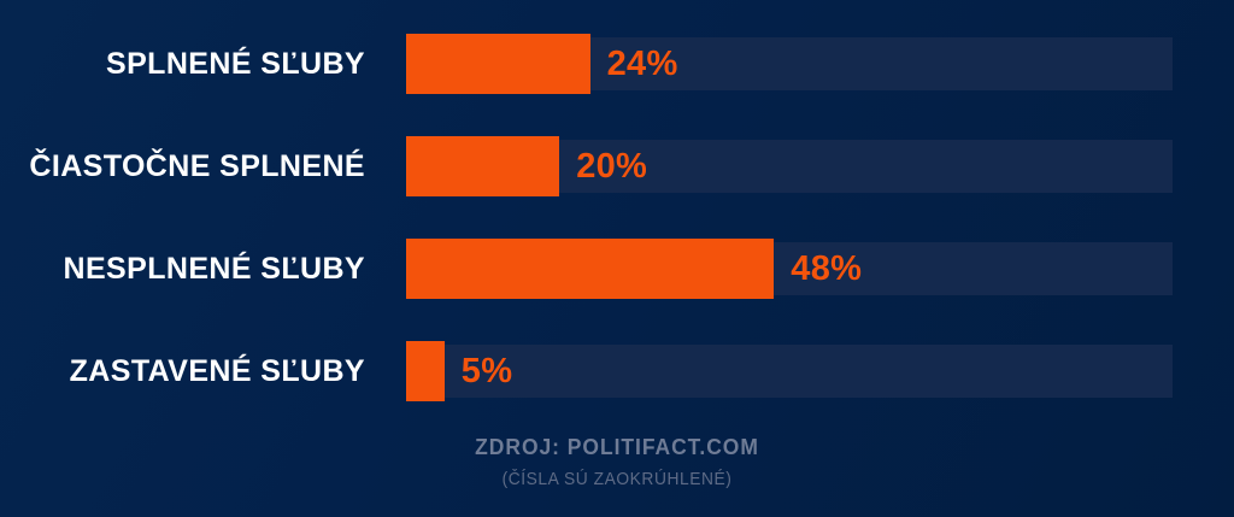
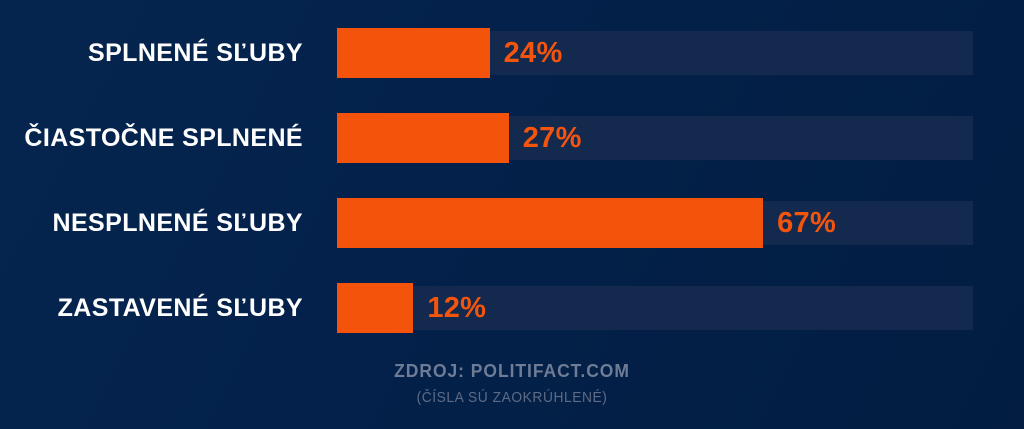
ČIASTOČNE SPLNENÉ: 20% -> 27%
NESPLNENÉ SĽUBY: 48% -> 67%
ZASTAVENÉ SĽUBY: 5% -> 12%
